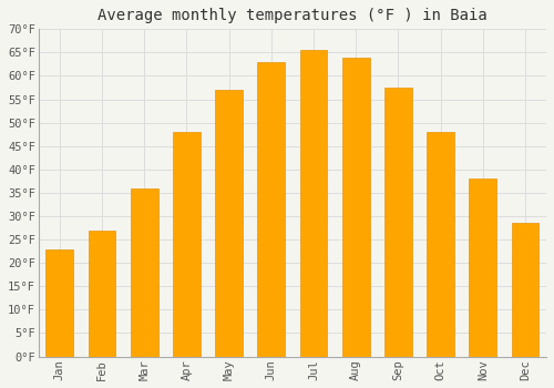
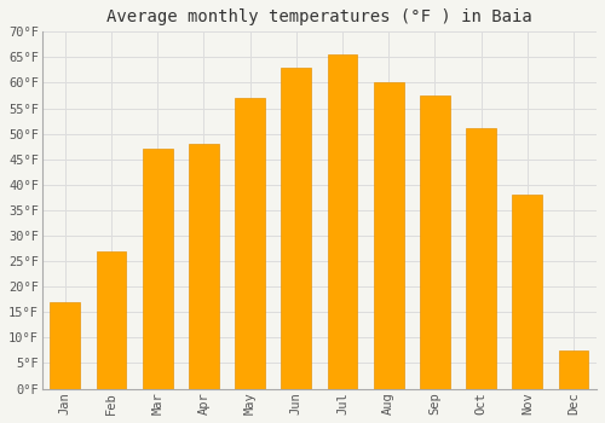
Jan: 23.0°F -> 17.0°F
Mar: 36.0°F -> 47.0°F
Aug: 64.0°F -> 60.0°F
Oct: 48.0°F -> 51.0°F
Dec: 28.5°F -> 7.5°F
